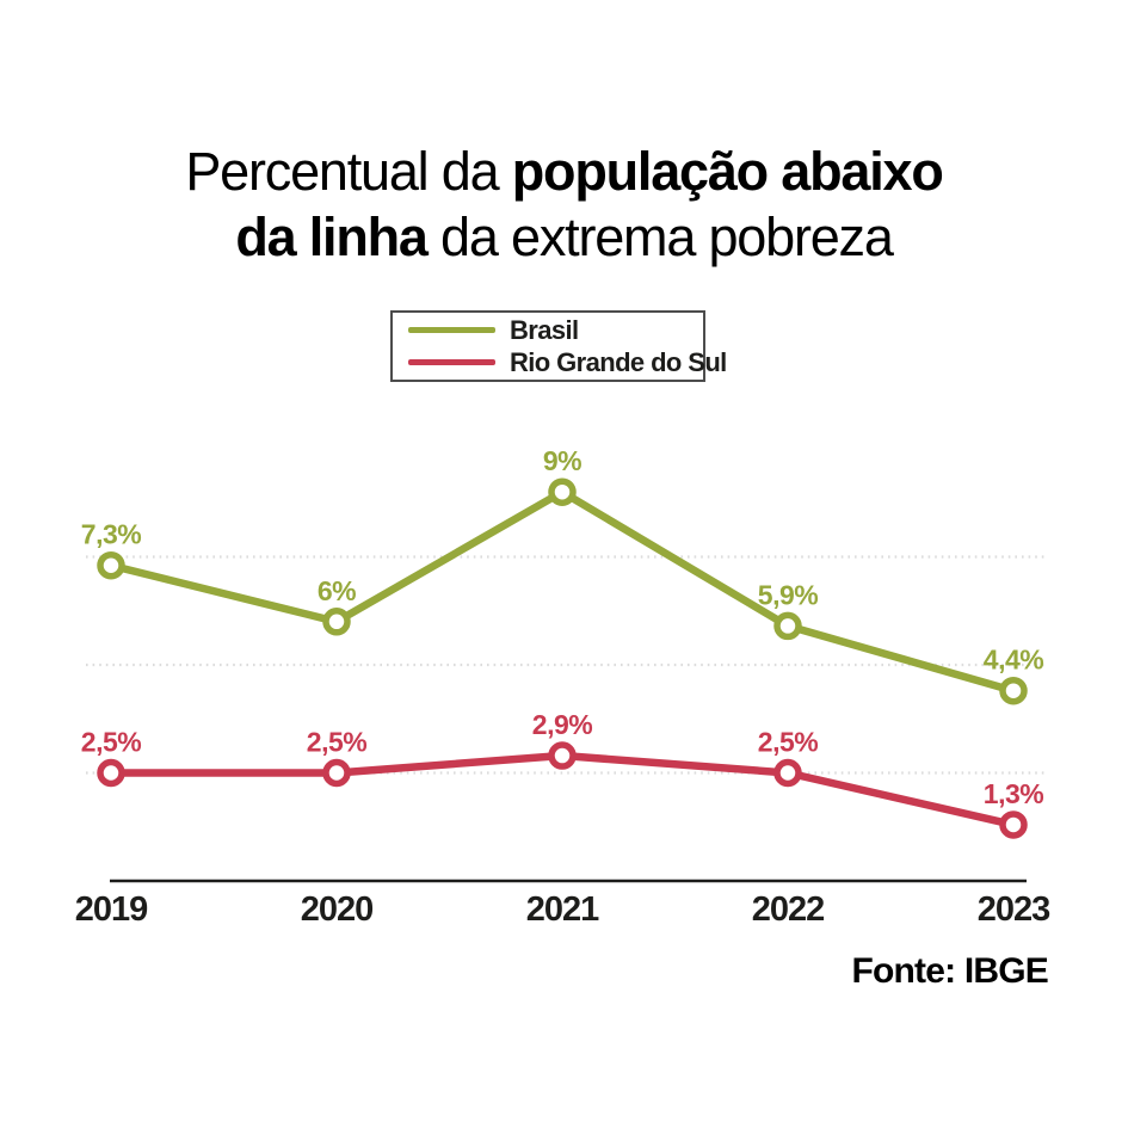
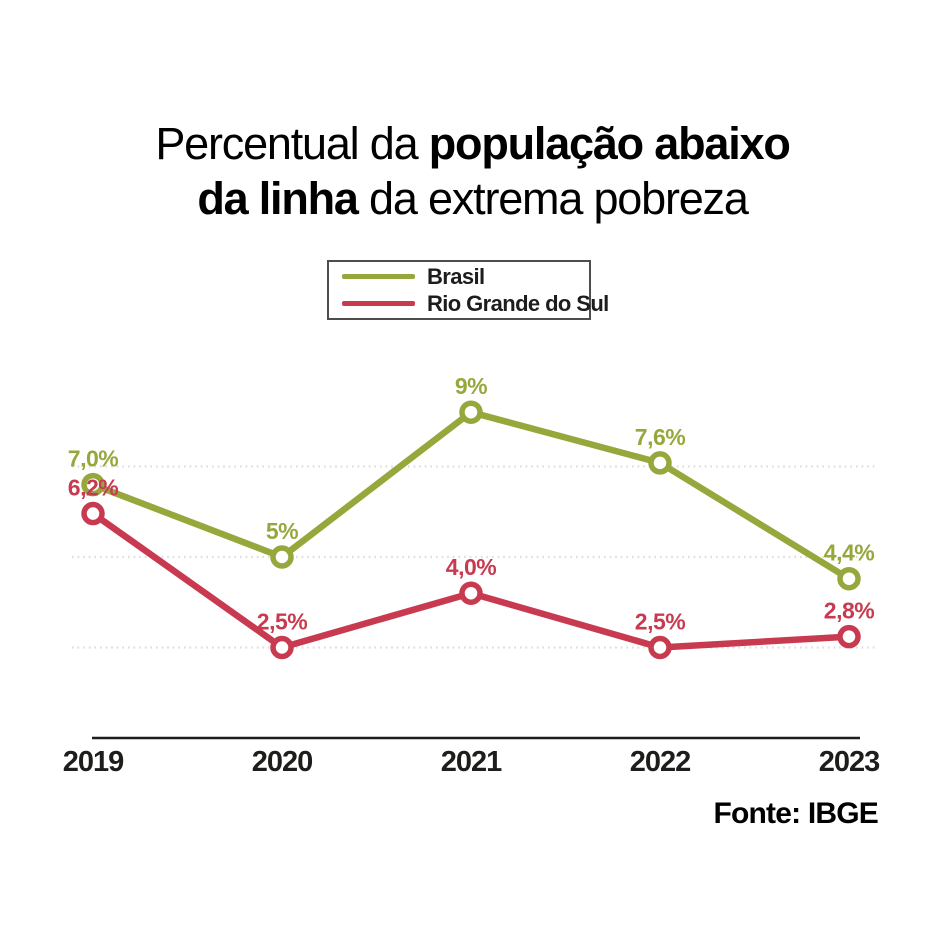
Brasil/2019: 7,3% -> 7,0%
Rio Grande do Sul/2019: 2,5% -> 6,2%
Brasil/2020: 6% -> 5%
Rio Grande do Sul/2021: 2,9% -> 4,0%
Brasil/2022: 5,9% -> 7,6%
Rio Grande do Sul/2023: 1,3% -> 2,8%
